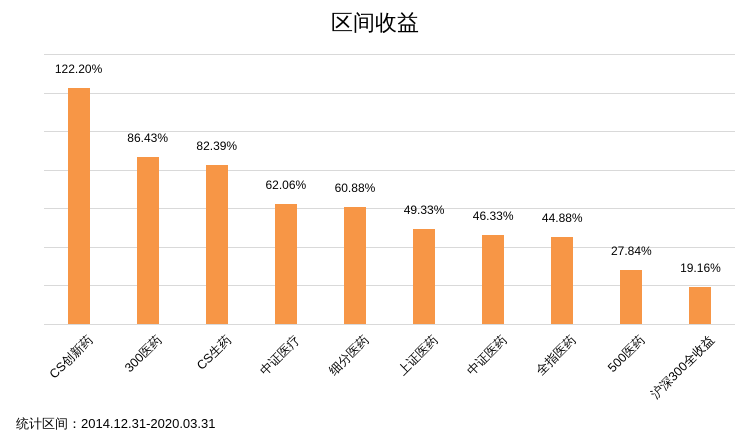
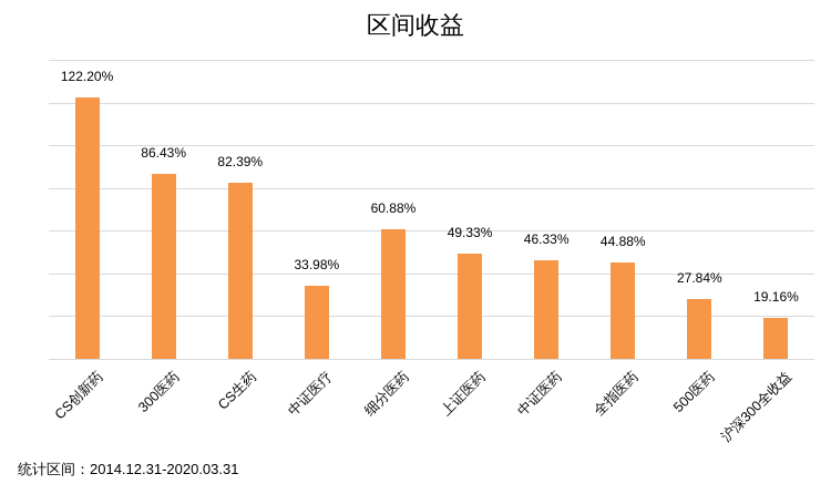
中证医疗: 62.06% -> 33.98%
